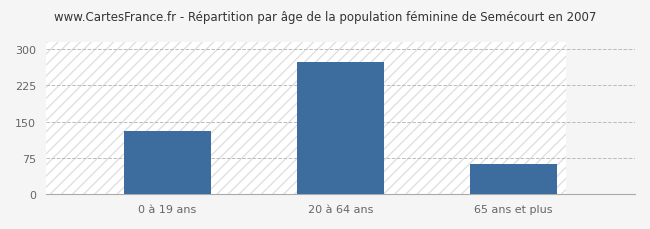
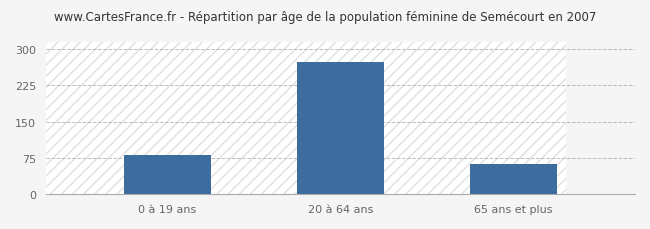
0 à 19 ans: 130 -> 82
